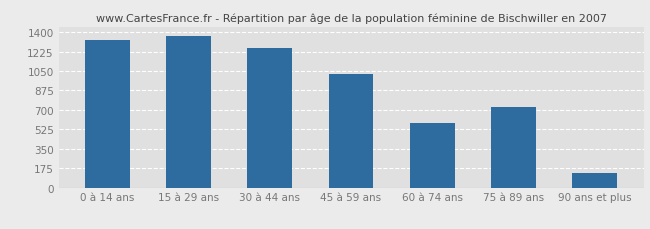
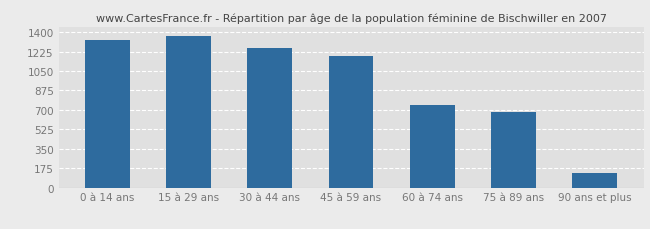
45 à 59 ans: 1020 -> 1180
60 à 74 ans: 580 -> 740
75 à 89 ans: 730 -> 680
